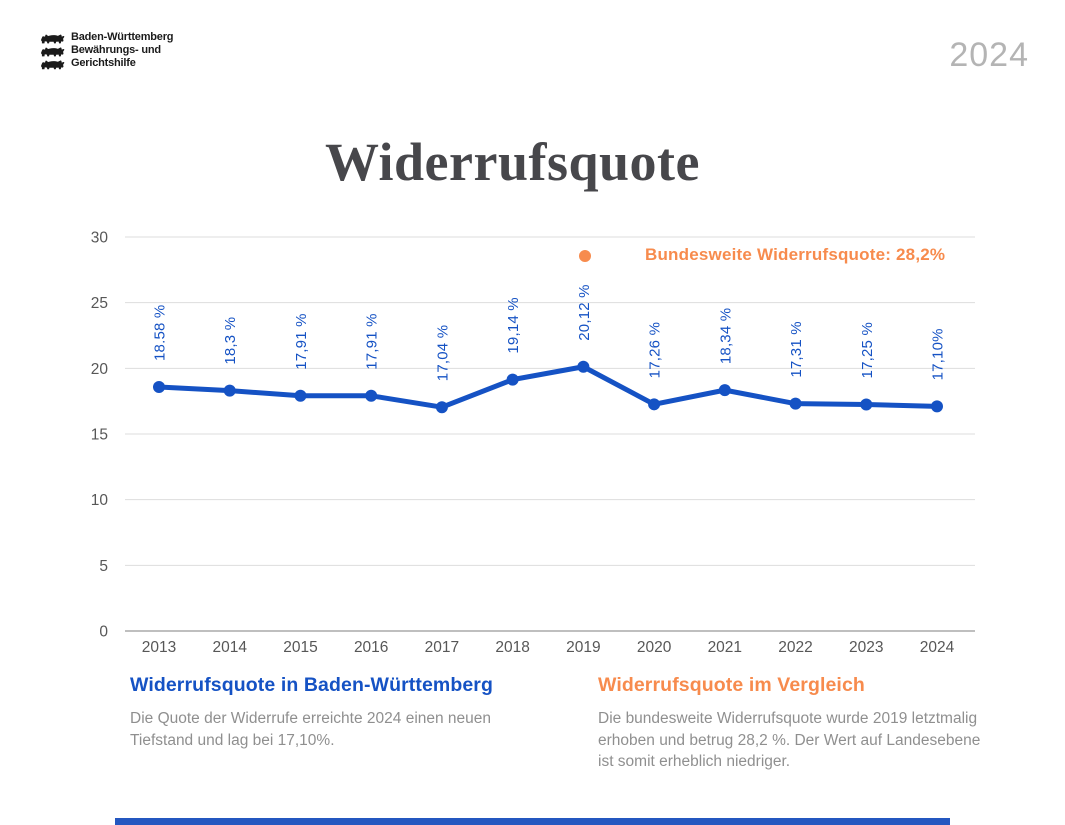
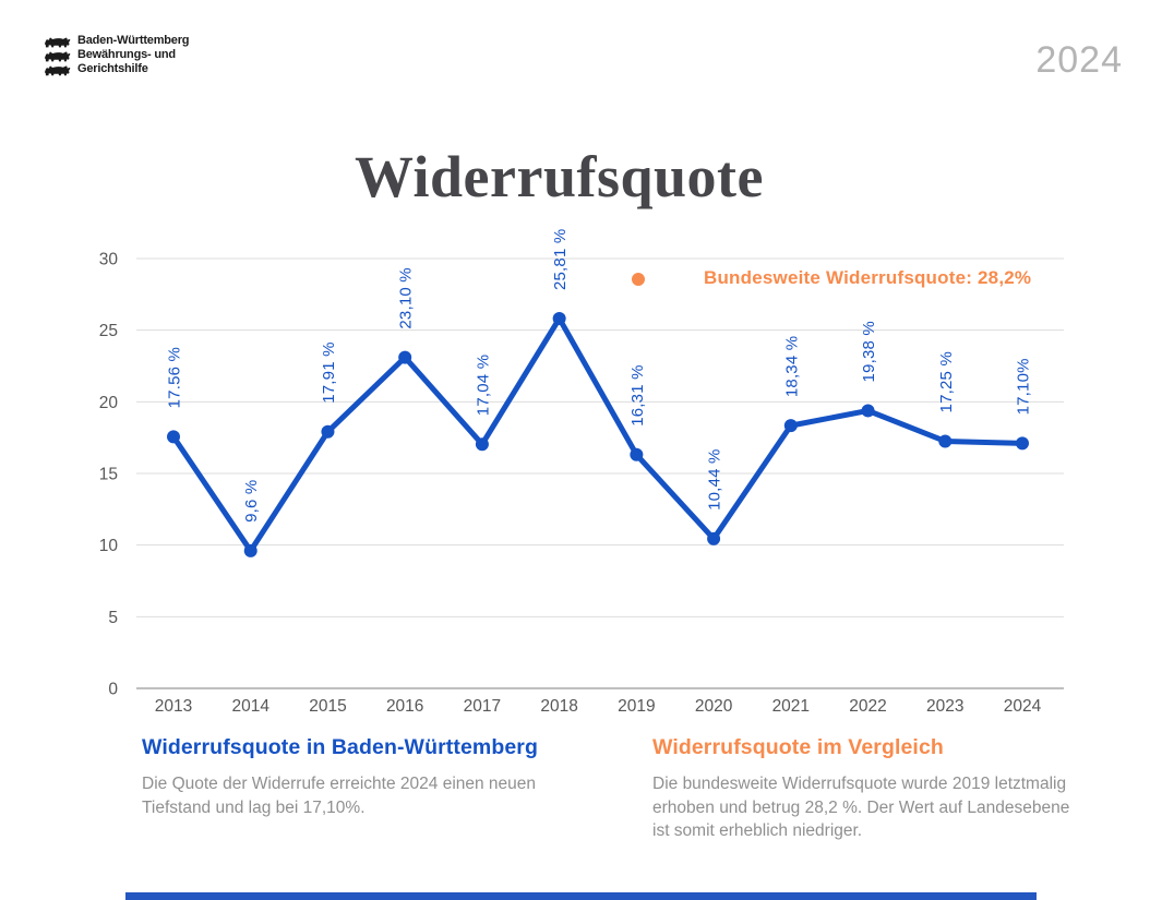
2013: 18.58 -> 17.56
2014: 18,3 -> 9,6
2016: 17,91 -> 23,10
2018: 19,14 -> 25,81
2019: 20,12 -> 16,31
2020: 17,26 -> 10,44
2022: 17,31 -> 19,38
